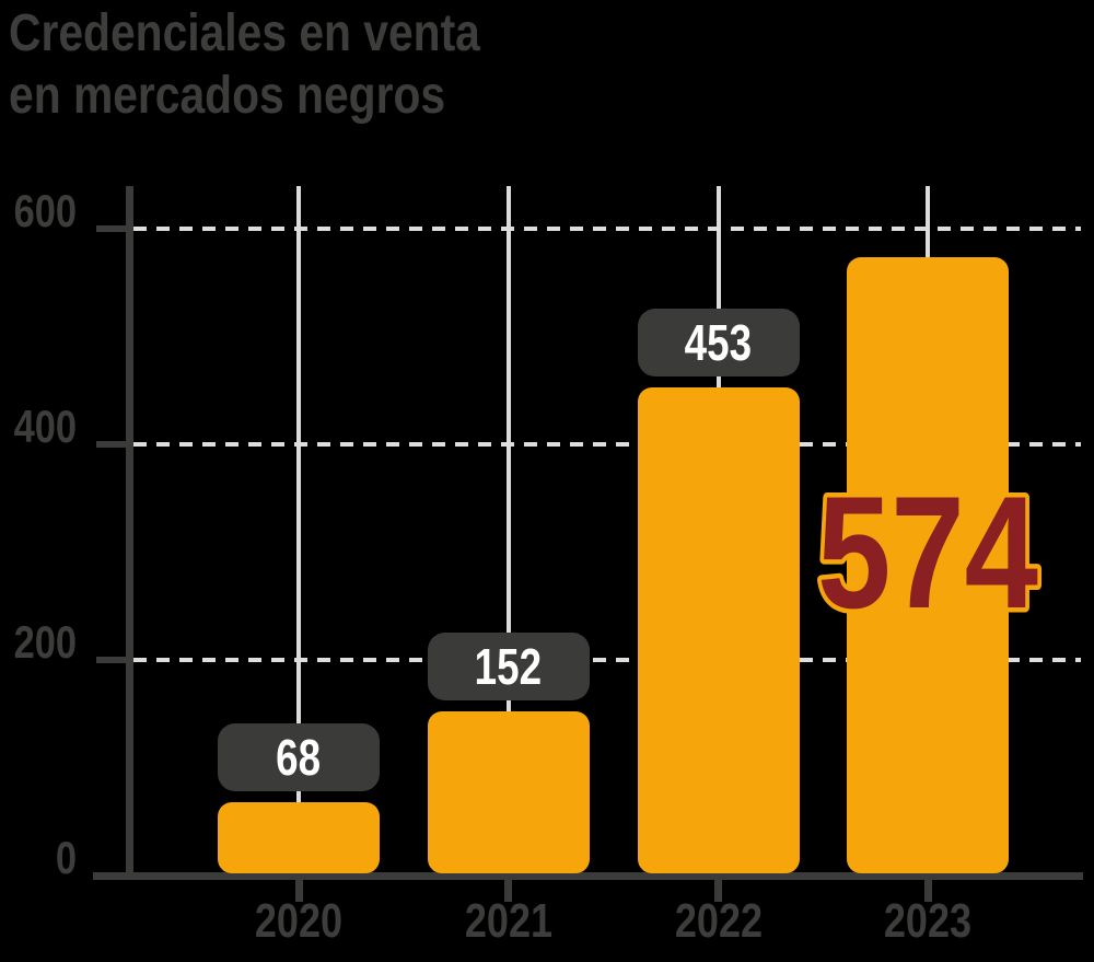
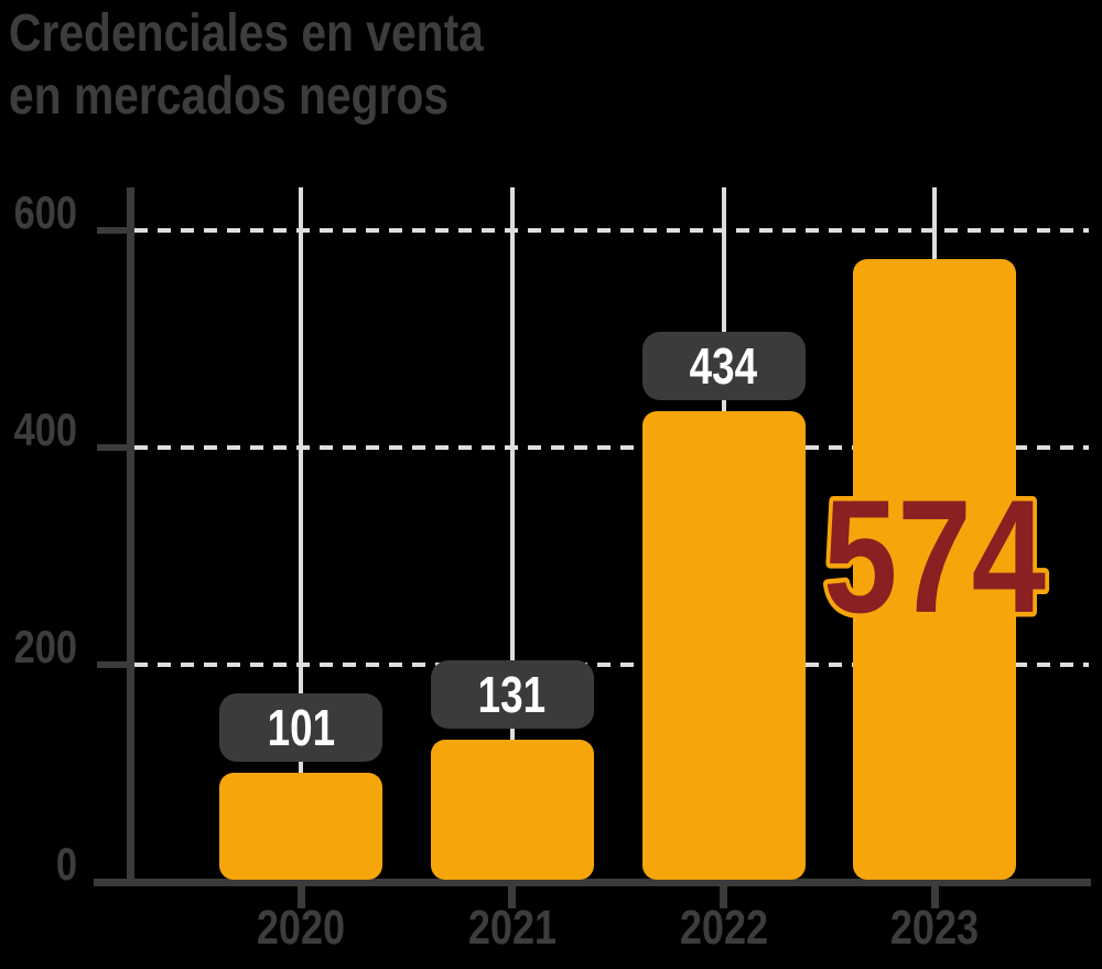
2020: 68 -> 101
2021: 152 -> 131
2022: 453 -> 434
